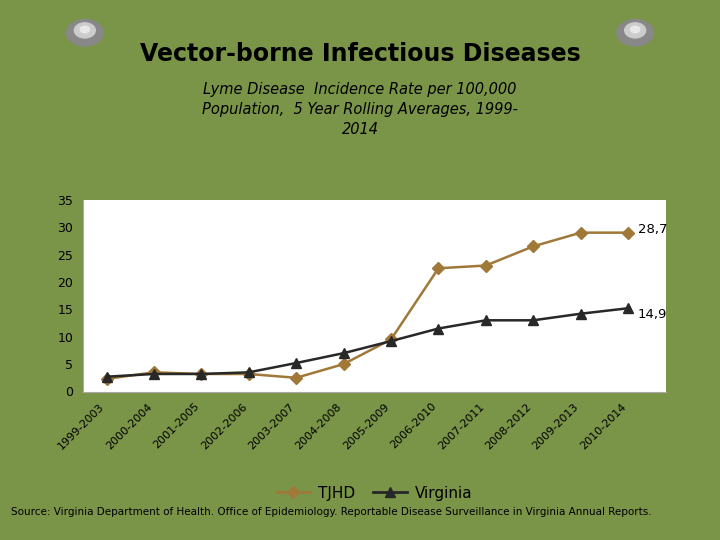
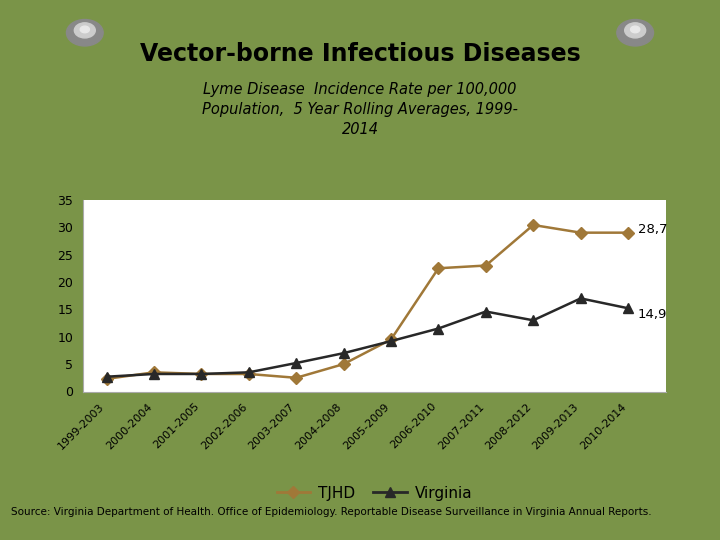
Virginia/2007-2011: 13.0 -> 14.6
TJHD/2008-2012: 26.5 -> 30.4
Virginia/2009-2013: 14.2 -> 17.0
